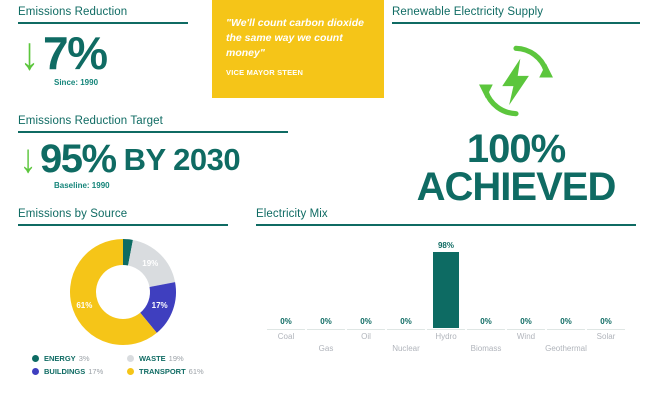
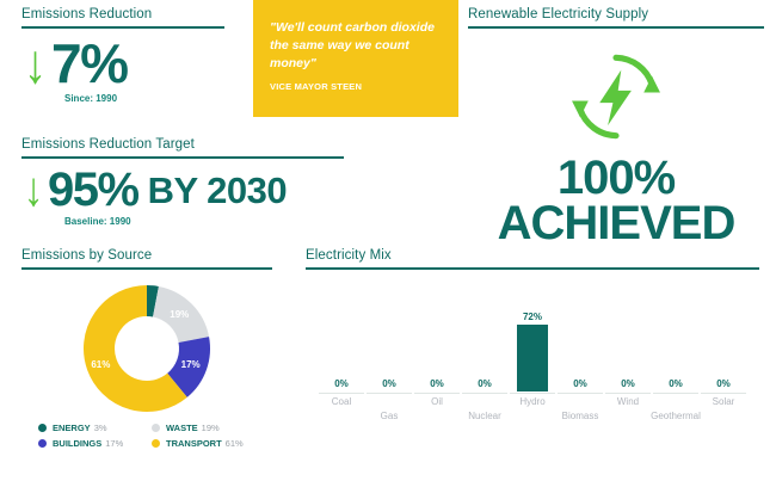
Electricity Mix/Hydro: 98% -> 72%
